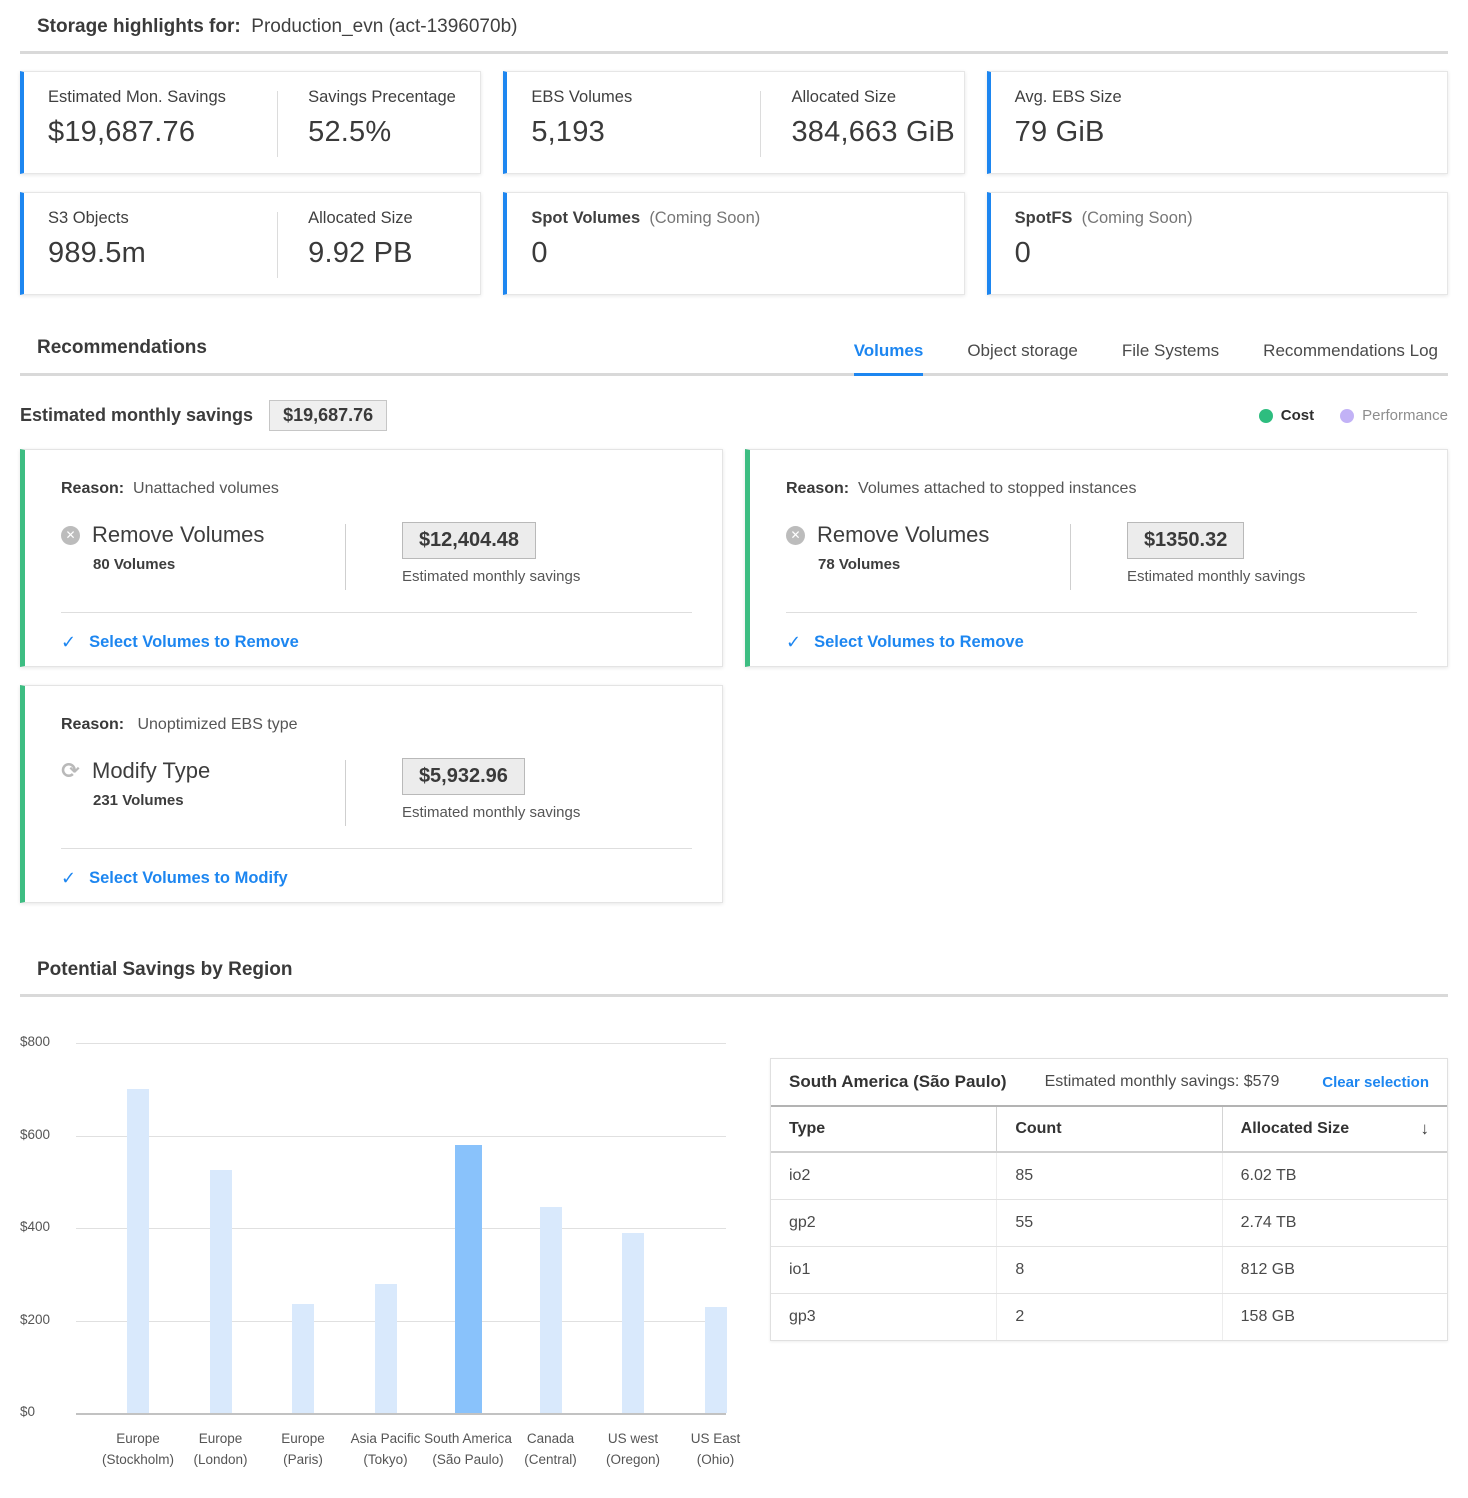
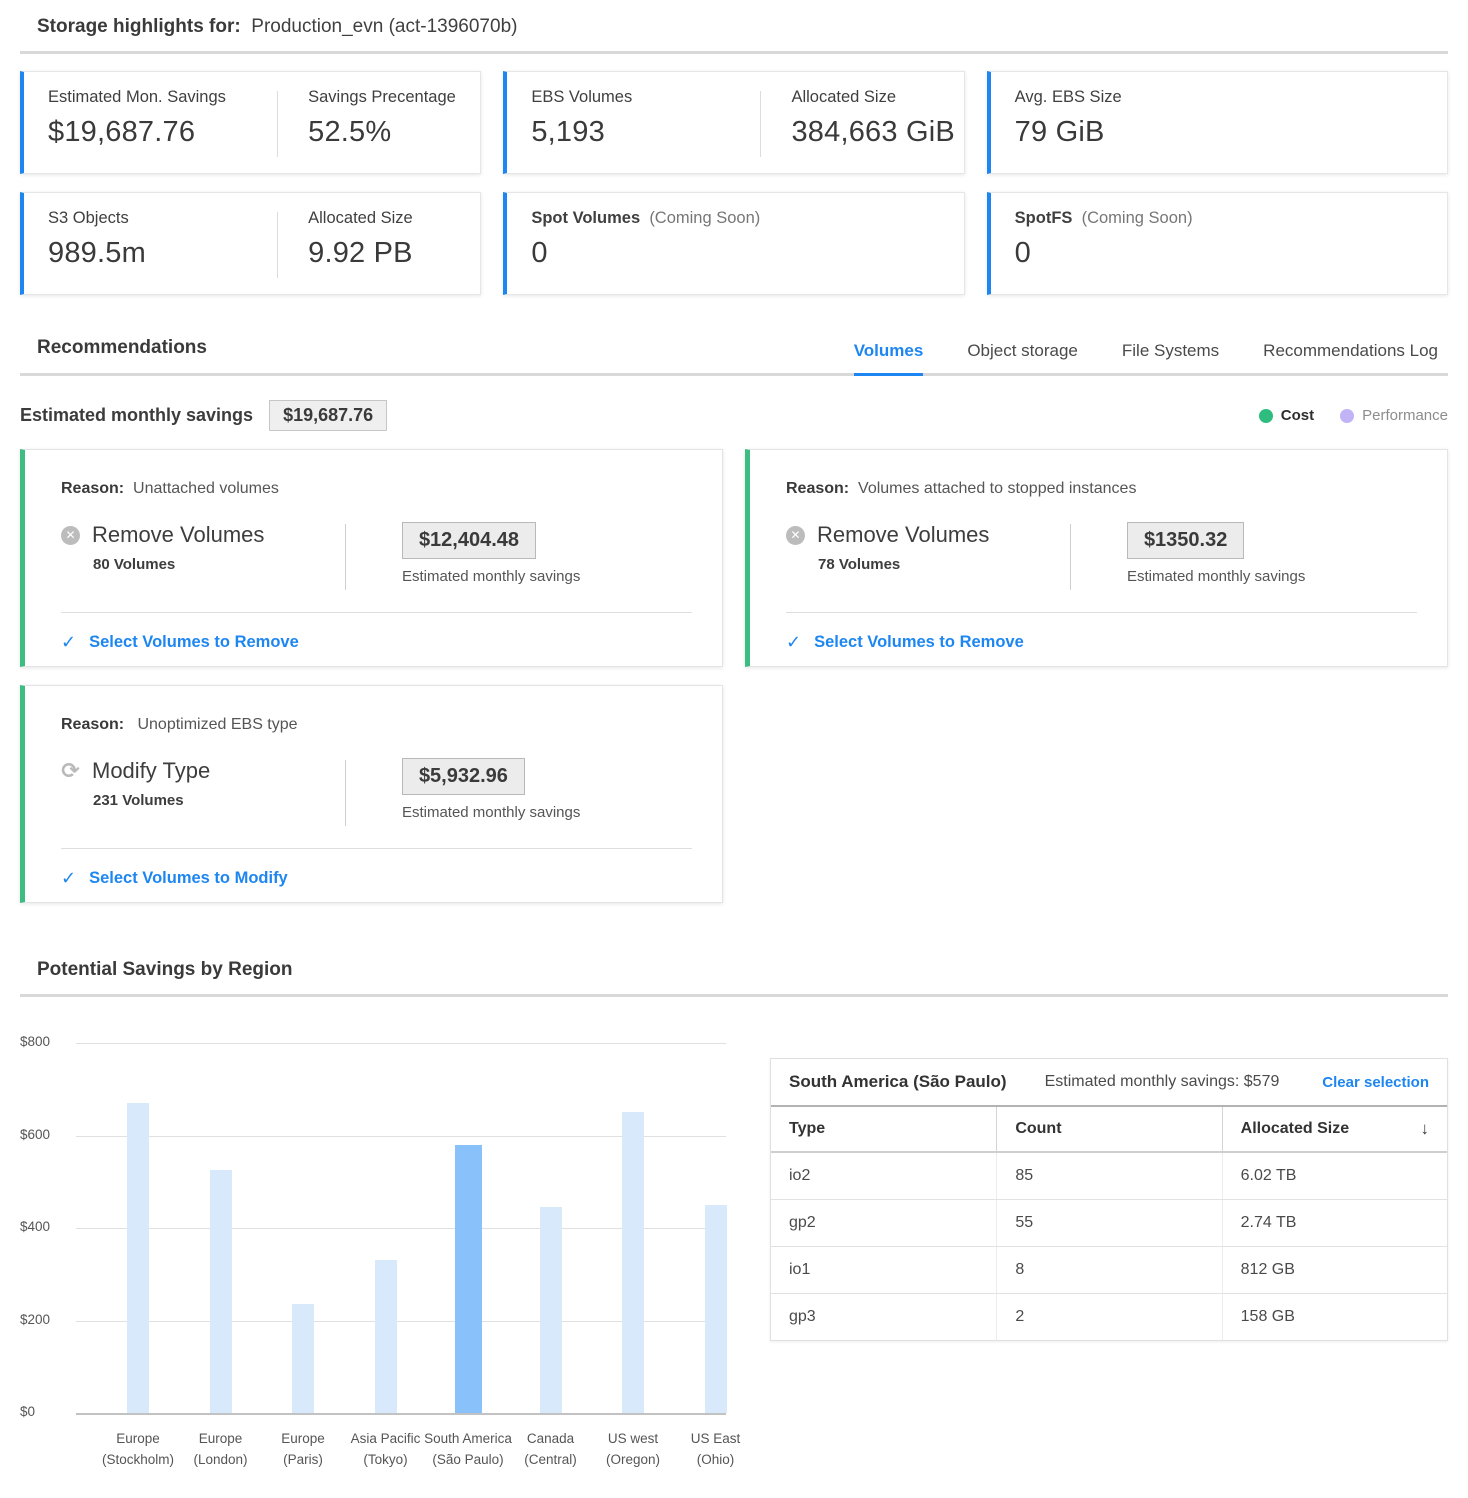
Europe (Stockholm): $700 -> $670
Asia Pacific (Tokyo): $280 -> $330
US west (Oregon): $390 -> $650
US East (Ohio): $230 -> $450
